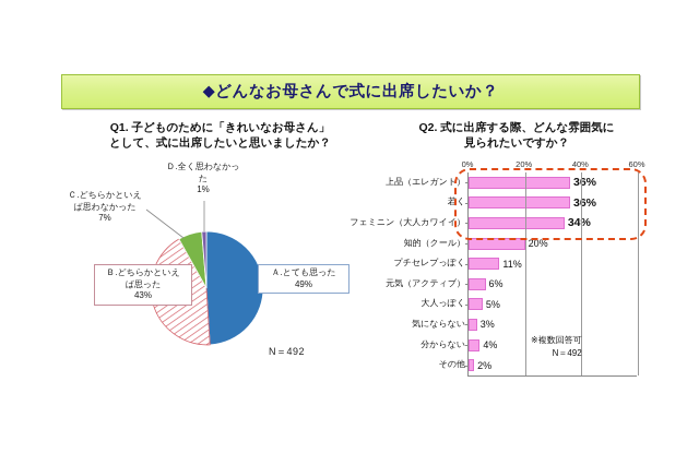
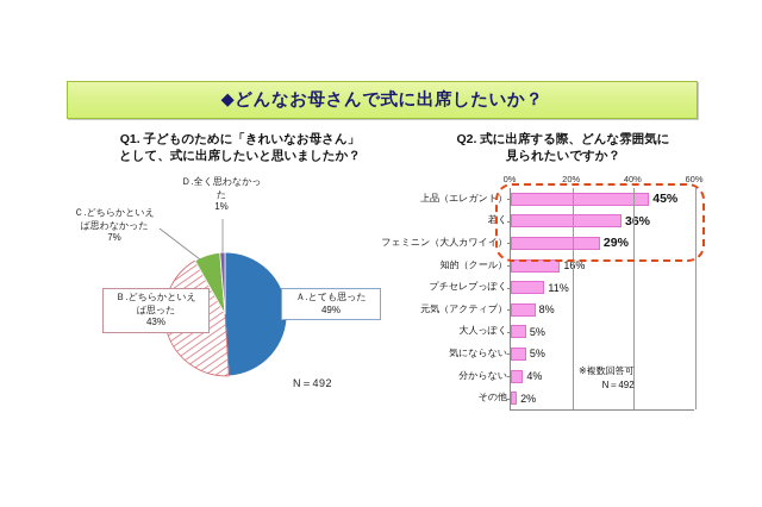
Q2. 式に出席する際、どんな雰囲気に見られたいですか？/上品（エレガント）: 36% -> 45%
Q2. 式に出席する際、どんな雰囲気に見られたいですか？/フェミニン（大人カワイイ）: 34% -> 29%
Q2. 式に出席する際、どんな雰囲気に見られたいですか？/知的（クール）: 20% -> 16%
Q2. 式に出席する際、どんな雰囲気に見られたいですか？/元気（アクティブ）: 6% -> 8%
Q2. 式に出席する際、どんな雰囲気に見られたいですか？/気にならない: 3% -> 5%
